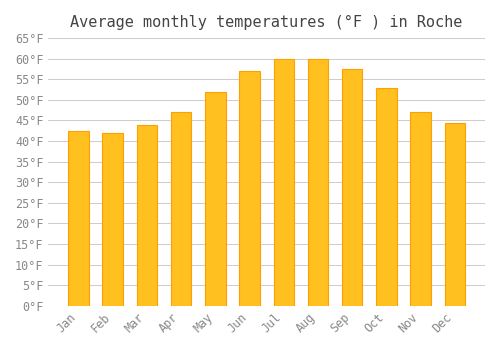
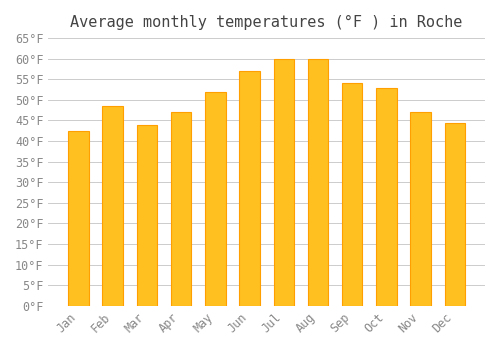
Feb: 42.0°F -> 48.5°F
Sep: 57.5°F -> 54.0°F
